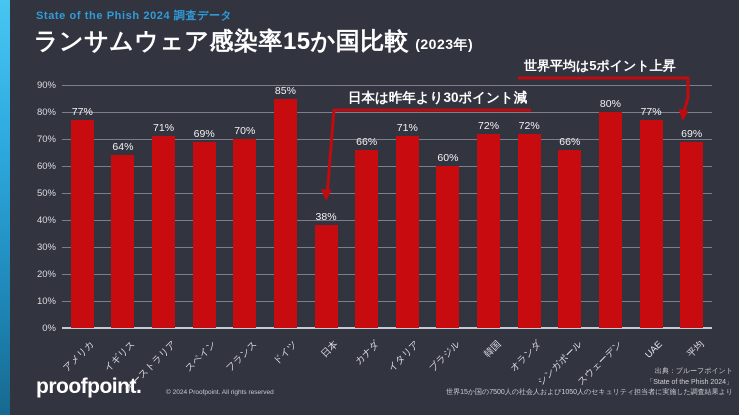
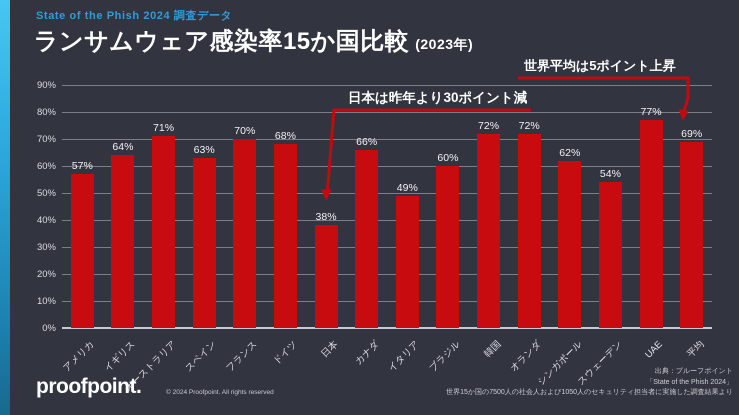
アメリカ: 77% -> 57%
スペイン: 69% -> 63%
ドイツ: 85% -> 68%
イタリア: 71% -> 49%
シンガポール: 66% -> 62%
スウェーデン: 80% -> 54%
